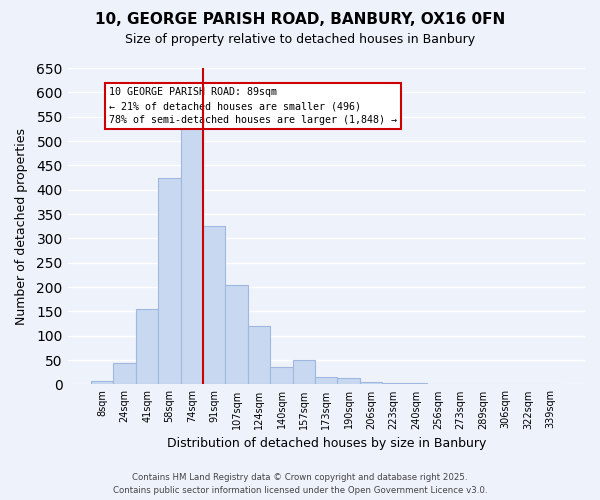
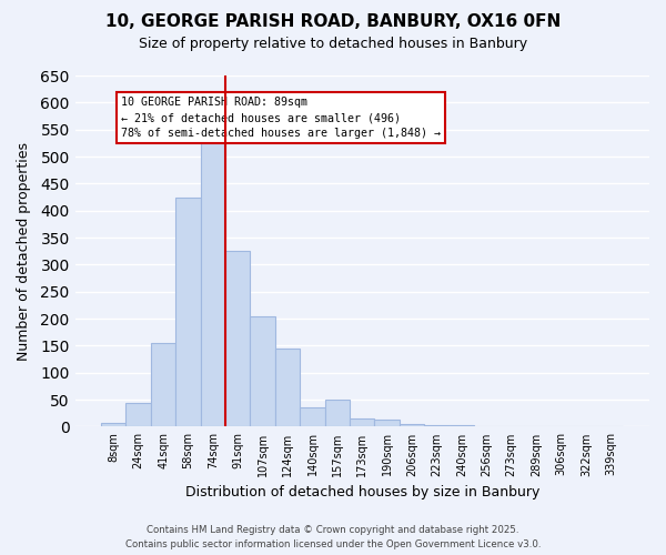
124sqm: 120 -> 145
